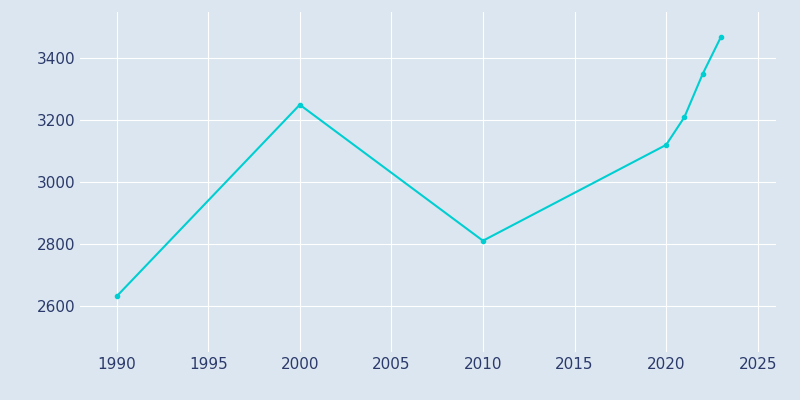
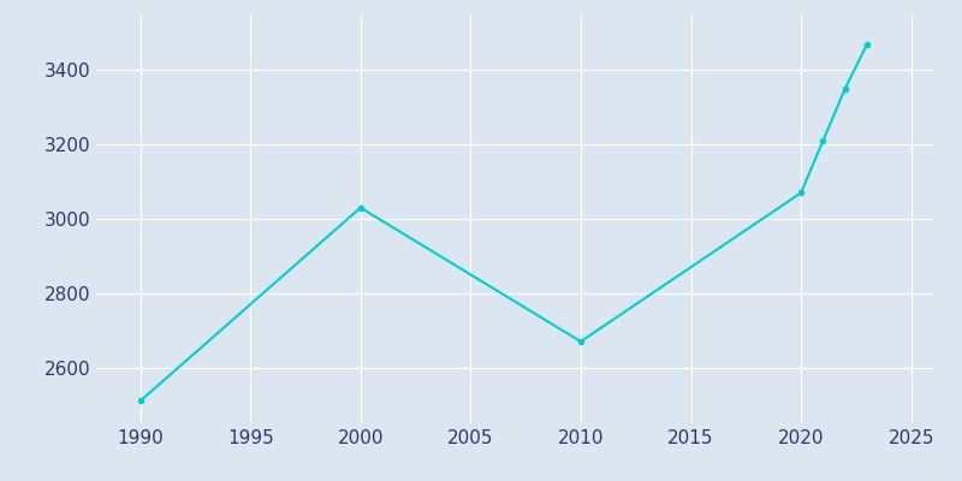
1990: 2630 -> 2510
2000: 3250 -> 3030
2010: 2810 -> 2670
2020: 3120 -> 3070
